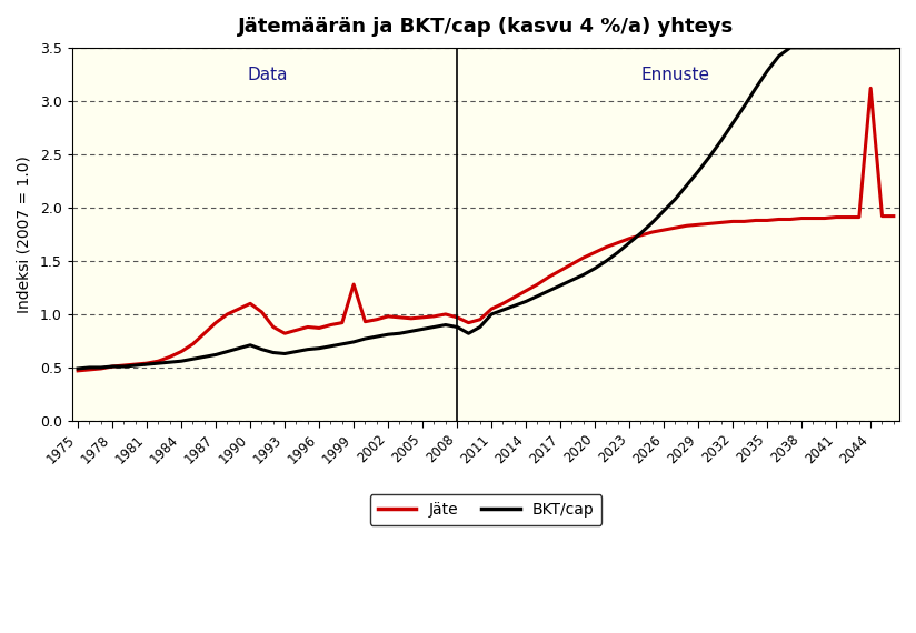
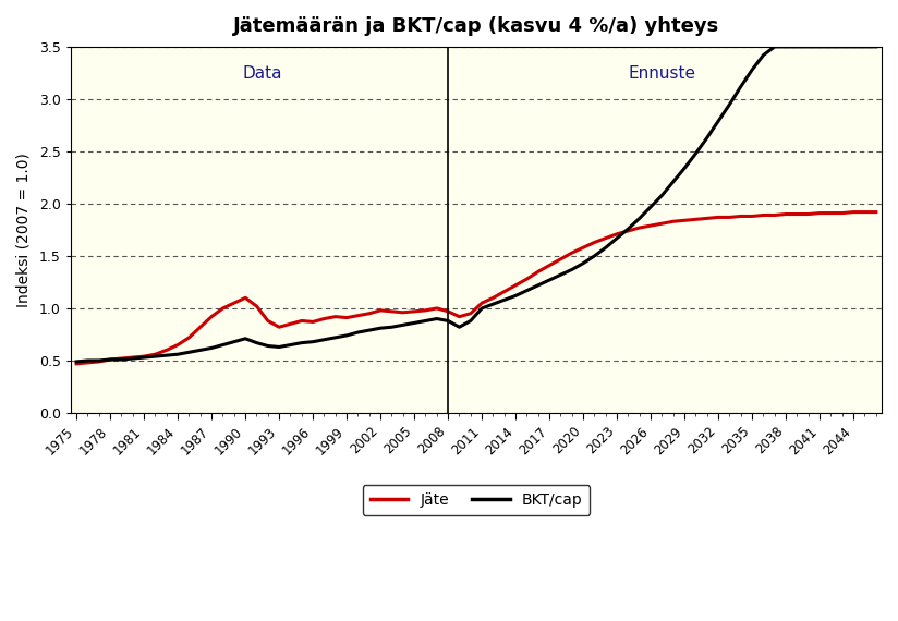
Jäte/1999: 1.28 -> 0.91
Jäte/2044: 3.12 -> 1.92
